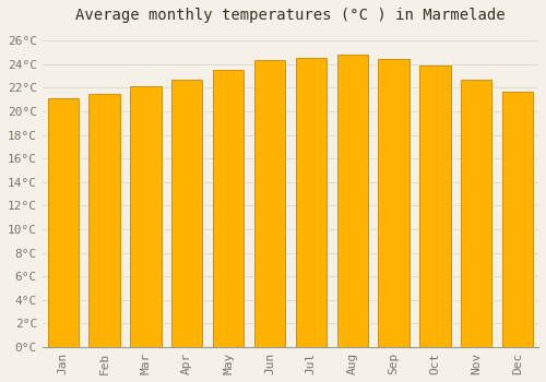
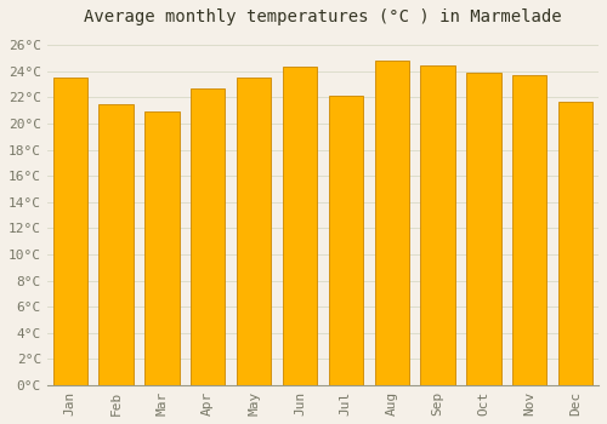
Jan: 21.1°C -> 23.5°C
Mar: 22.1°C -> 20.9°C
Jul: 24.5°C -> 22.1°C
Nov: 22.7°C -> 23.7°C
